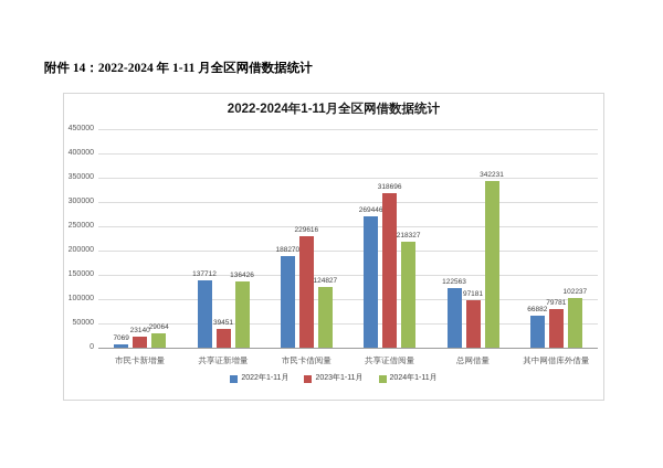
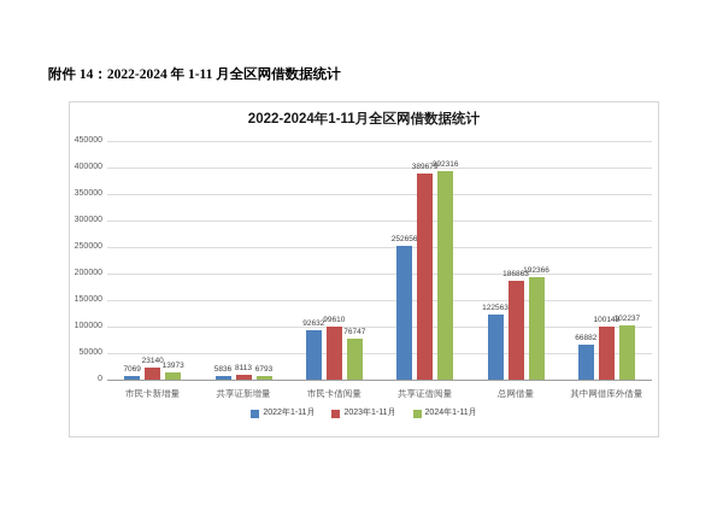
2024年1-11月/市民卡新增量: 29064 -> 13973
2022年1-11月/共享证新增量: 137712 -> 5836
2023年1-11月/共享证新增量: 39451 -> 8113
2024年1-11月/共享证新增量: 136426 -> 6793
2022年1-11月/市民卡借阅量: 188270 -> 92632
2023年1-11月/市民卡借阅量: 229616 -> 99610
2024年1-11月/市民卡借阅量: 124827 -> 76747
2022年1-11月/共享证借阅量: 269446 -> 252656
2023年1-11月/共享证借阅量: 318696 -> 389679
2024年1-11月/共享证借阅量: 218327 -> 392316
2023年1-11月/总网借量: 97181 -> 186863
2024年1-11月/总网借量: 342231 -> 192366
2023年1-11月/其中网借库外借量: 79781 -> 100143
